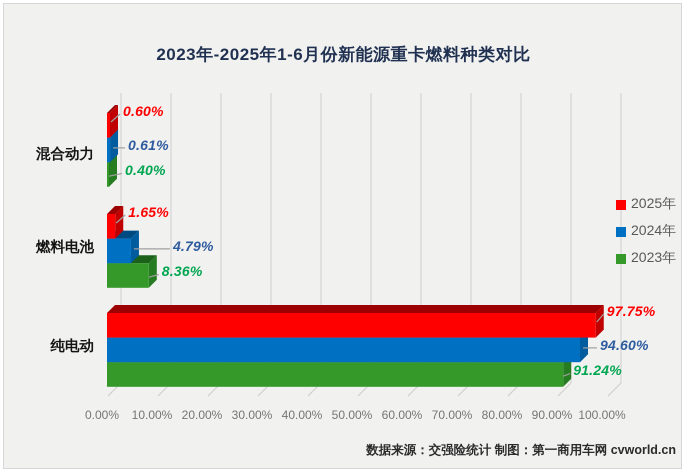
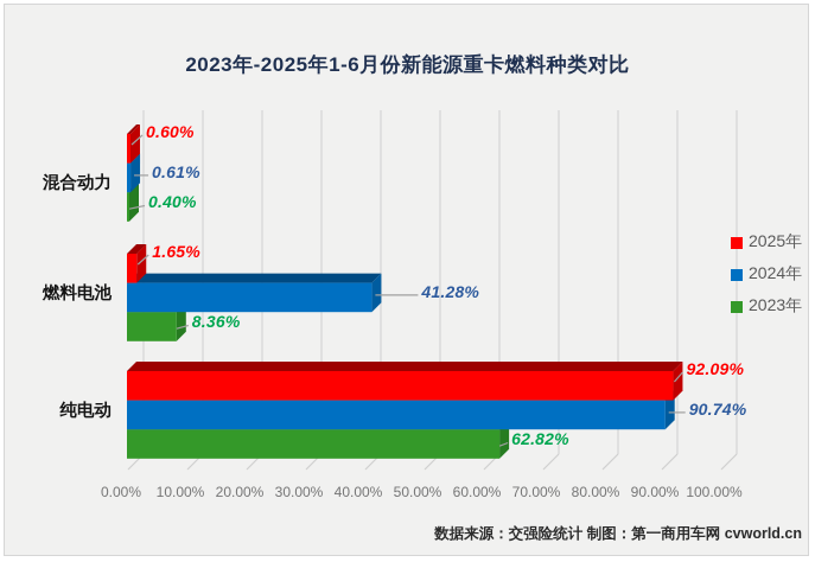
2024年/燃料电池: 4.79% -> 41.28%
2025年/纯电动: 97.75% -> 92.09%
2024年/纯电动: 94.60% -> 90.74%
2023年/纯电动: 91.24% -> 62.82%
